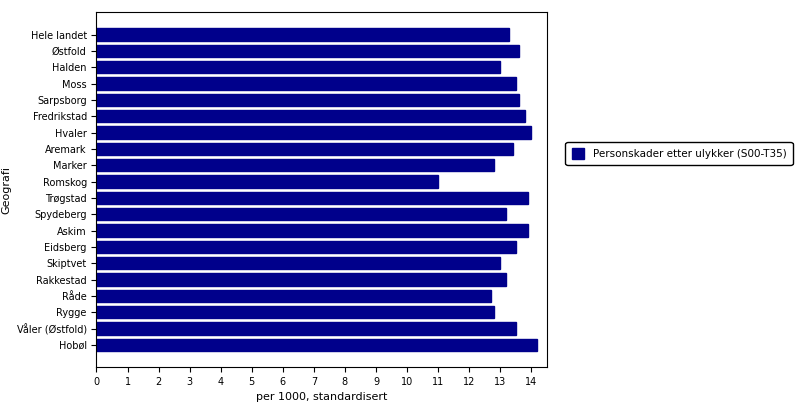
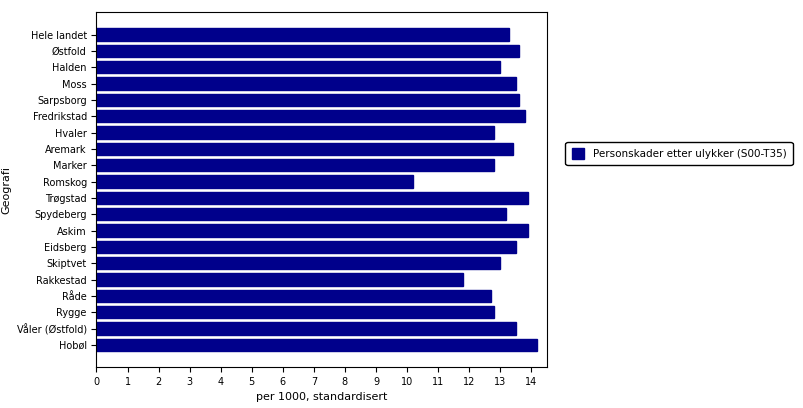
Hvaler: 14.0 -> 12.8
Romskog: 11.0 -> 10.2
Rakkestad: 13.2 -> 11.8
